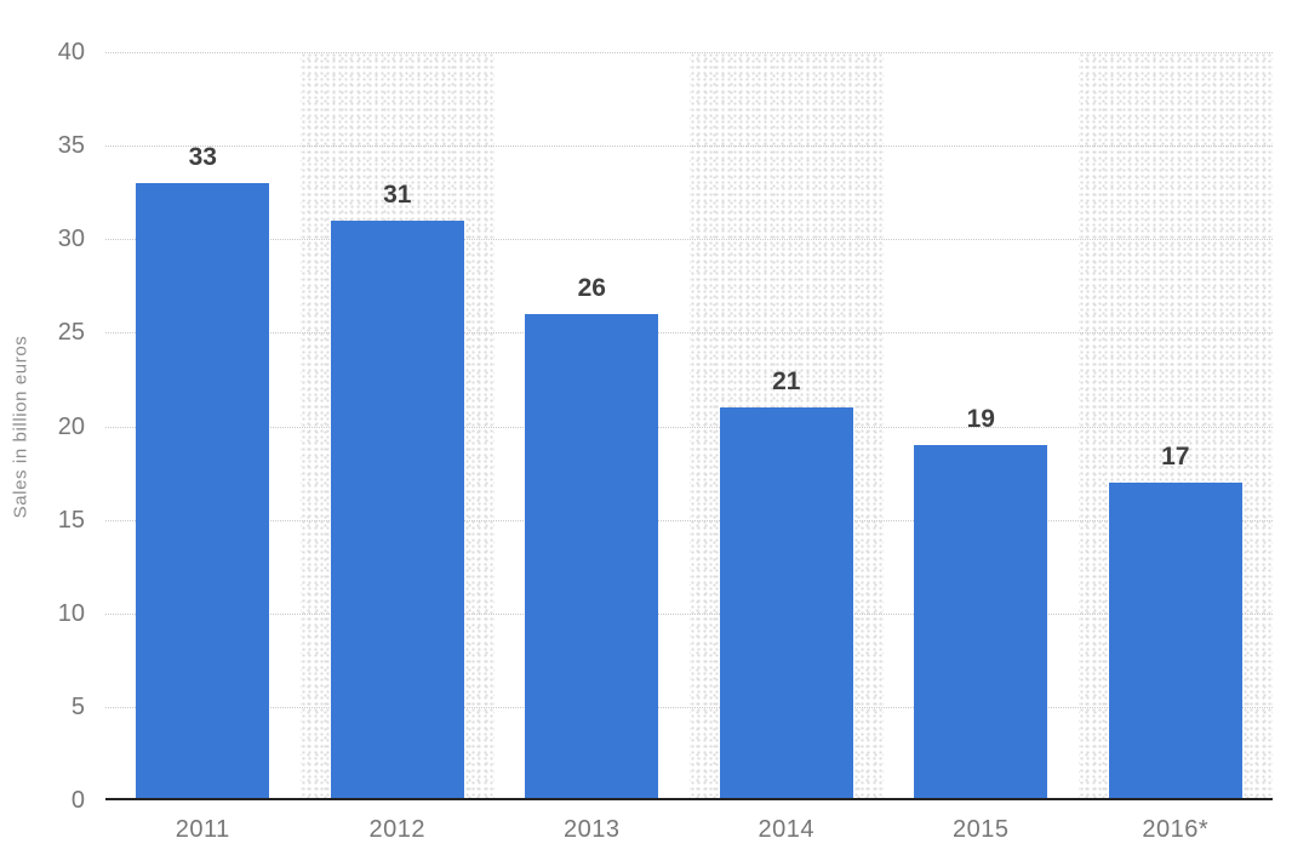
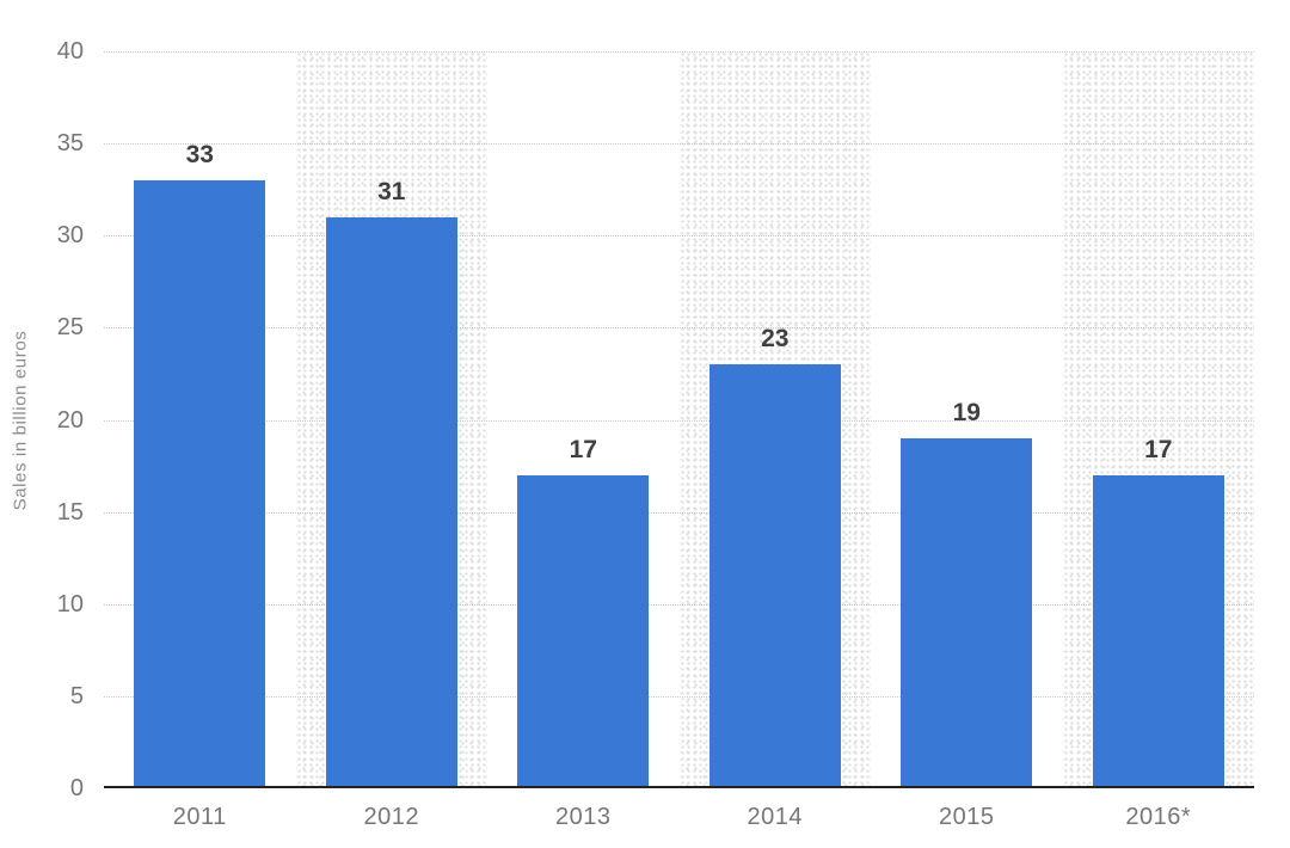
2013: 26 -> 17
2014: 21 -> 23
